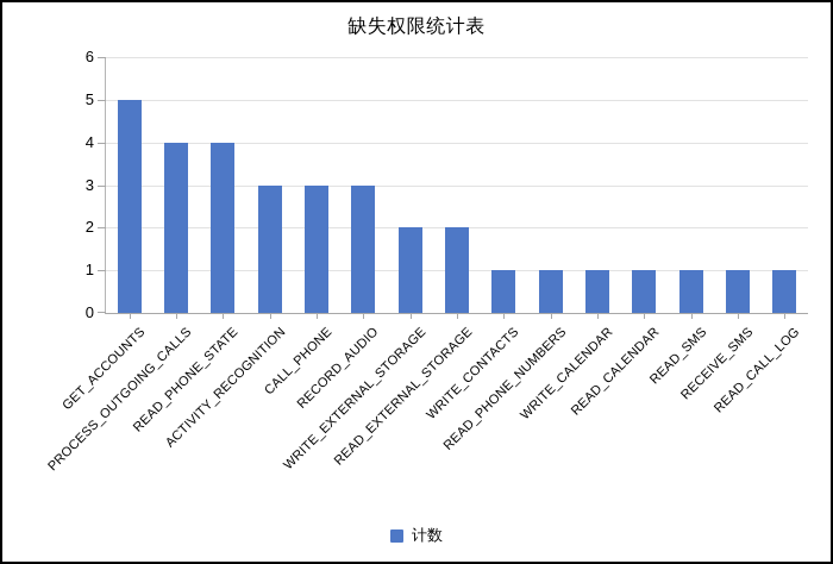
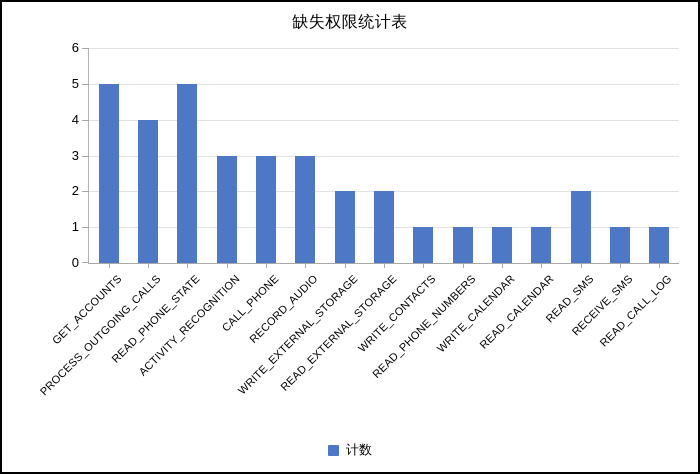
READ_PHONE_STATE: 4 -> 5
READ_SMS: 1 -> 2
